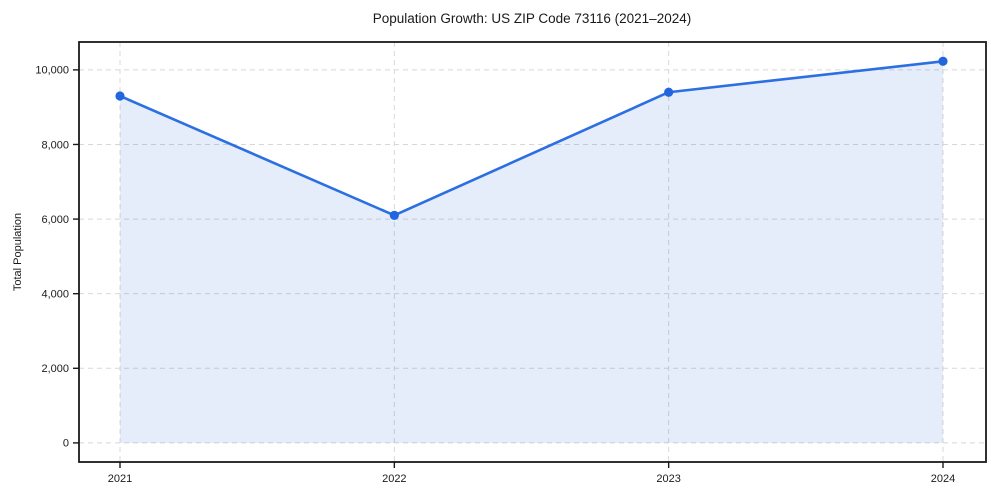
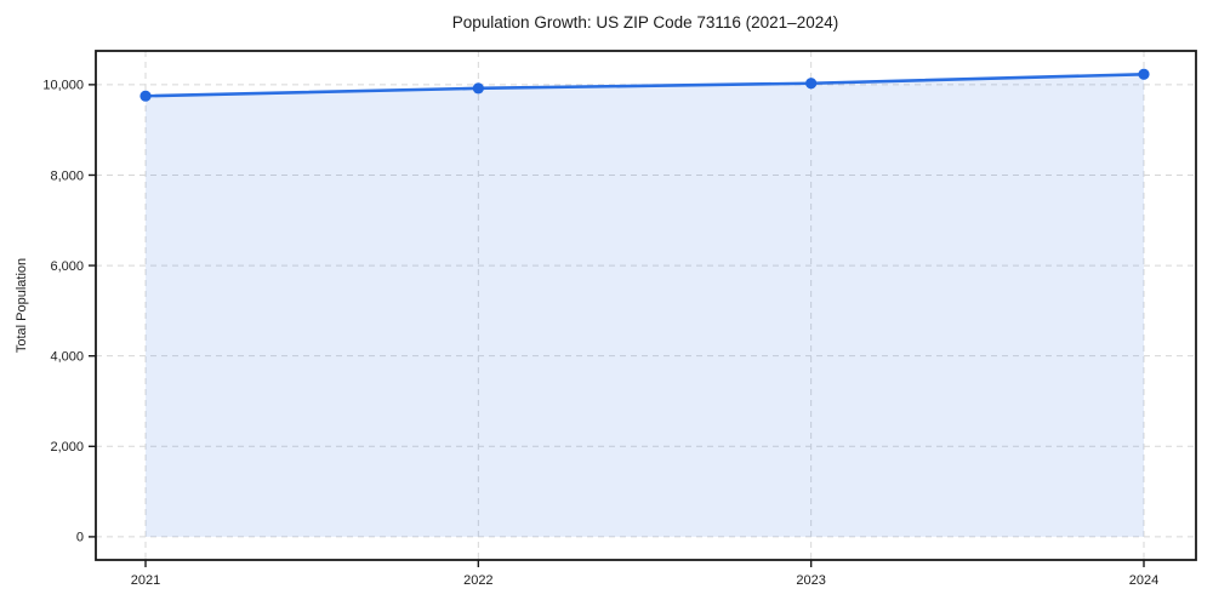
2021: 9300 -> 9800
2022: 6100 -> 9900
2023: 9400 -> 10000
